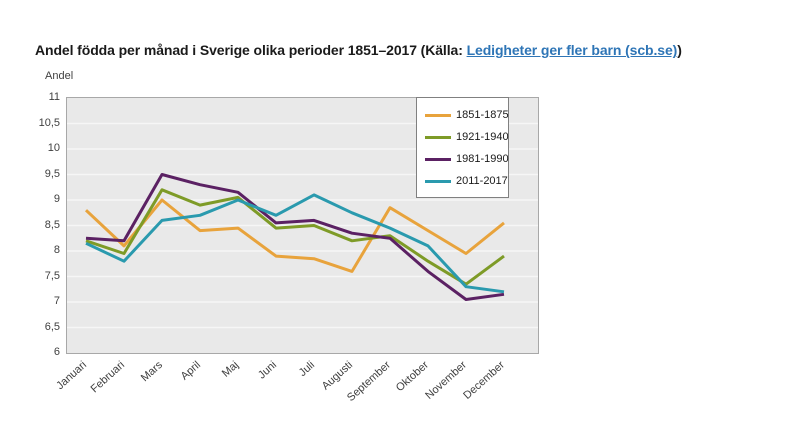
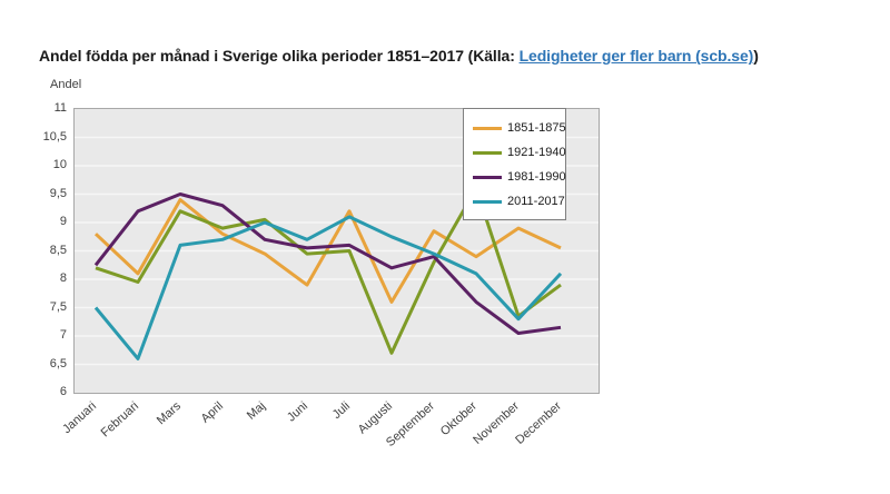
2011-2017/Januari: 8.2 -> 7.5
1981-1990/Februari: 8.2 -> 9.2
2011-2017/Februari: 7.8 -> 6.6
1851-1875/Mars: 9.0 -> 9.4
1851-1875/April: 8.4 -> 8.8
1981-1990/Maj: 9.2 -> 8.7
1851-1875/Juli: 7.8 -> 9.2
1921-1940/Augusti: 8.2 -> 6.7
1981-1990/Augusti: 8.3 -> 8.2
1981-1990/September: 8.2 -> 8.4
1921-1940/Oktober: 7.8 -> 9.6
1851-1875/November: 8.0 -> 8.9
2011-2017/December: 7.2 -> 8.1
